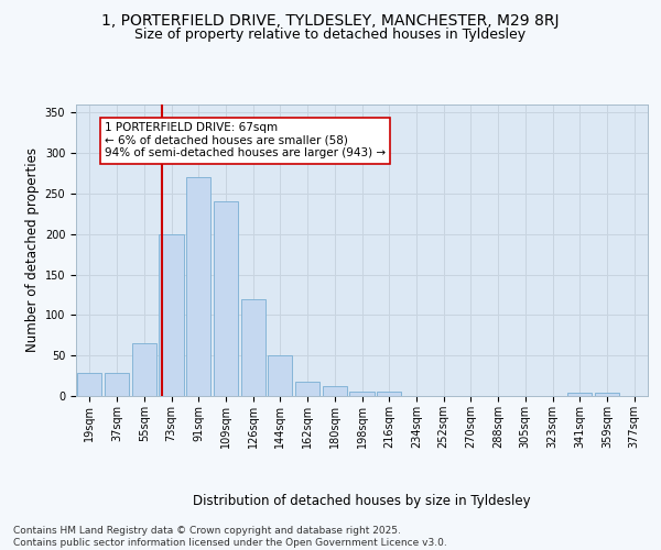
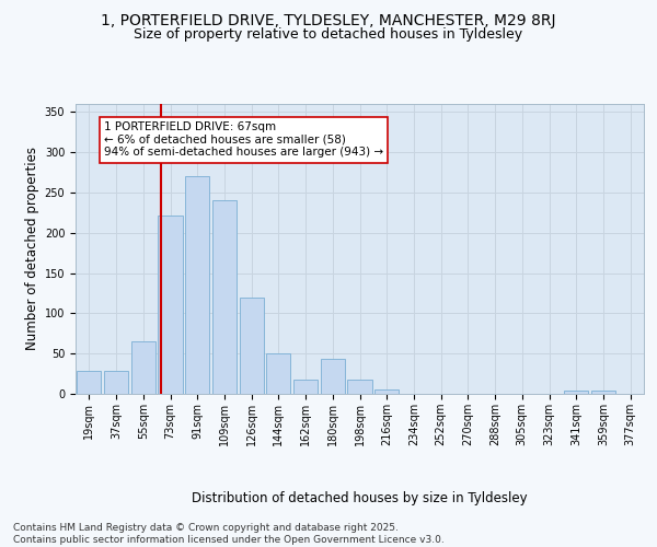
73sqm: 200 -> 222
180sqm: 12 -> 44
198sqm: 5 -> 18
